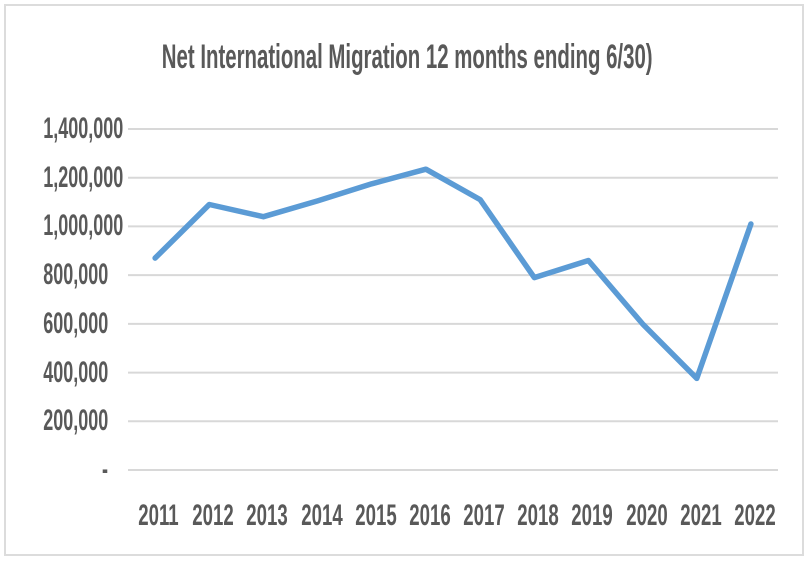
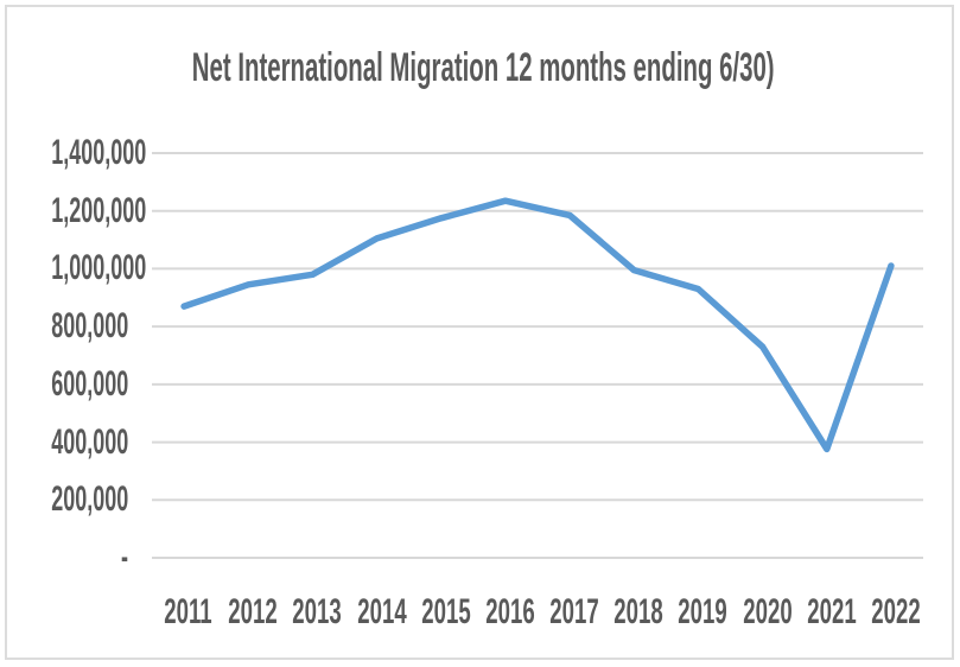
2012: 1090000 -> 940000
2013: 1040000 -> 980000
2017: 1110000 -> 1180000
2018: 790000 -> 1000000
2019: 860000 -> 930000
2020: 600000 -> 730000
